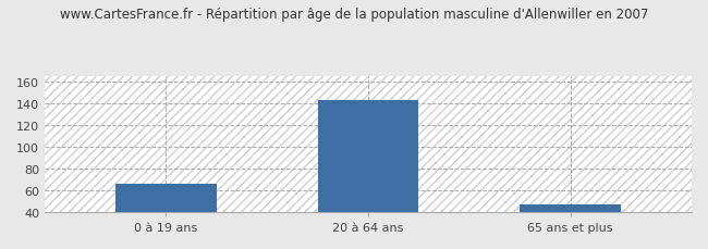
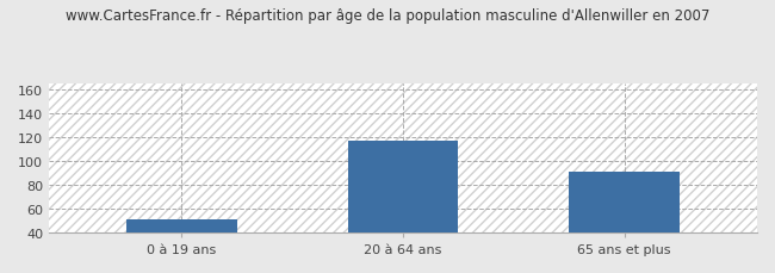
0 à 19 ans: 66 -> 51
20 à 64 ans: 143 -> 117
65 ans et plus: 47 -> 91
